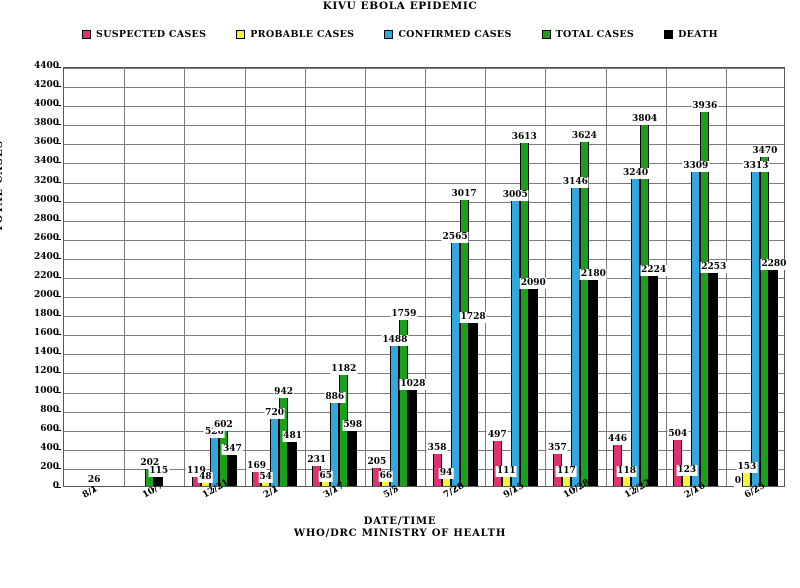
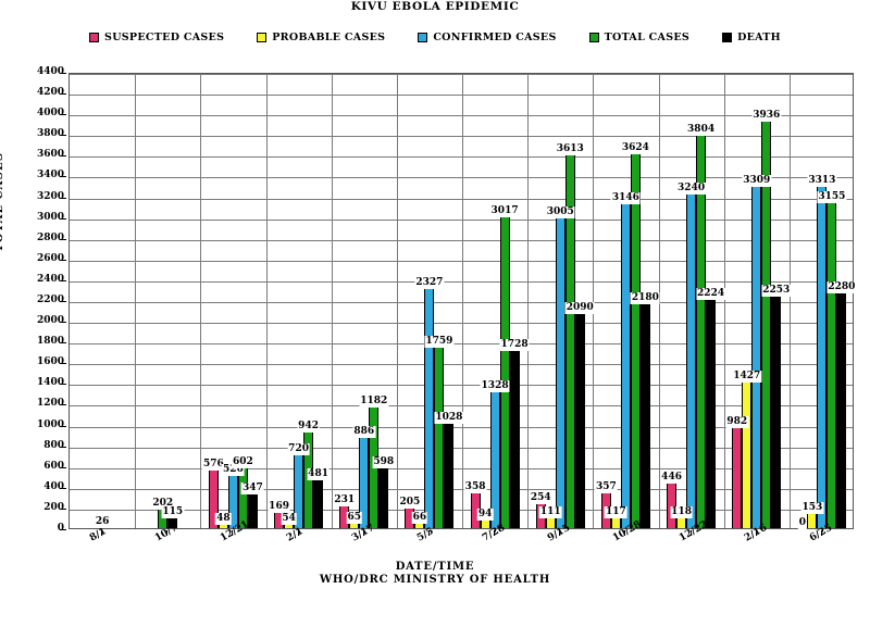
SUSPECTED CASES/12/21: 119 -> 576
CONFIRMED CASES/5/5: 1488 -> 2327
CONFIRMED CASES/7/28: 2565 -> 1328
SUSPECTED CASES/9/15: 497 -> 254
SUSPECTED CASES/2/16: 504 -> 982
PROBABLE CASES/2/16: 123 -> 1427
TOTAL CASES/6/25: 3470 -> 3155
